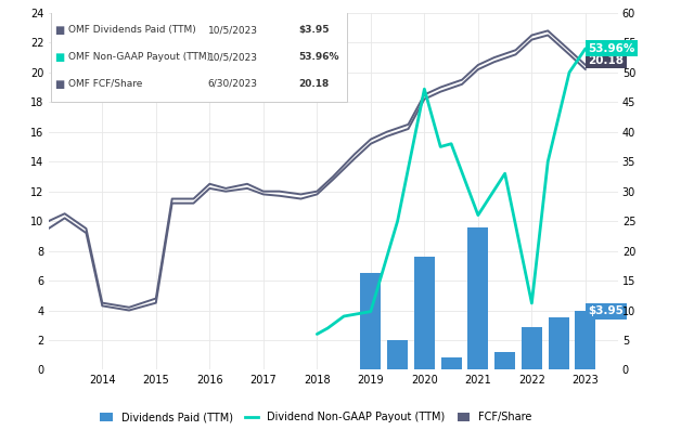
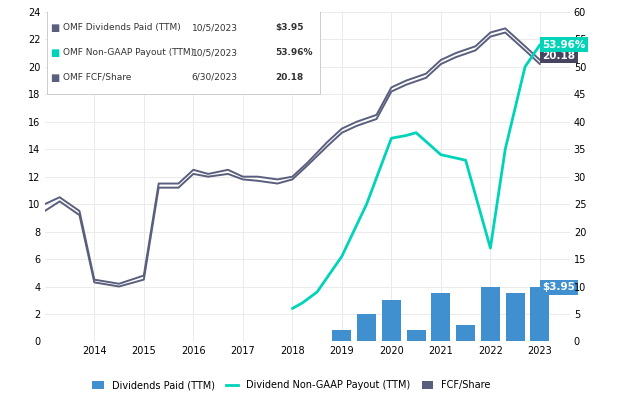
Dividend Non-GAAP Payout (TTM)/2019: 9.8 -> 15.5
Dividends Paid (TTM)/2019: 6.5 -> 0.8
Dividend Non-GAAP Payout (TTM)/2020: 47.2 -> 37.0
Dividends Paid (TTM)/2020: 7.6 -> 3.0
Dividend Non-GAAP Payout (TTM)/2021: 26.0 -> 34.0
Dividends Paid (TTM)/2021: 9.6 -> 3.5
Dividend Non-GAAP Payout (TTM)/2022: 11.2 -> 17.0
Dividends Paid (TTM)/2022: 2.9 -> 4.0
